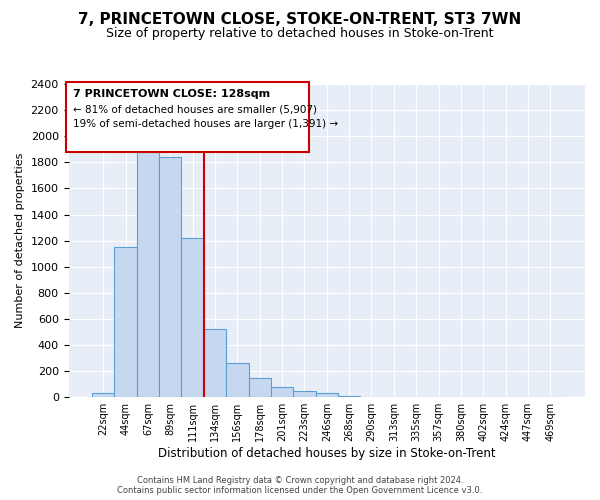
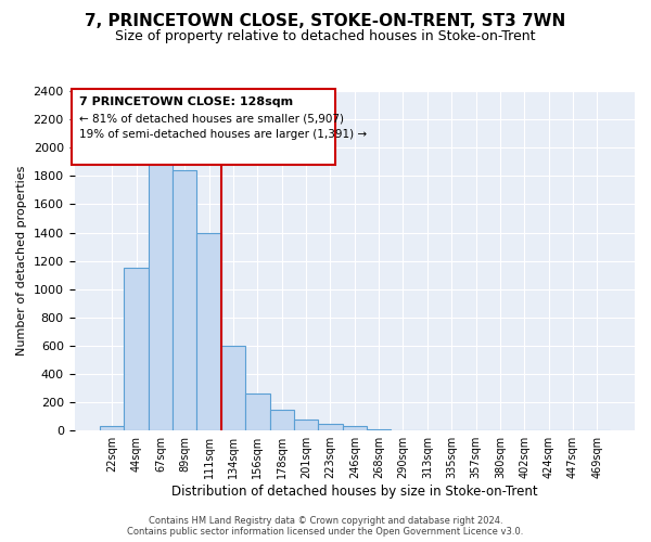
111sqm: 1220 -> 1400
134sqm: 520 -> 600
